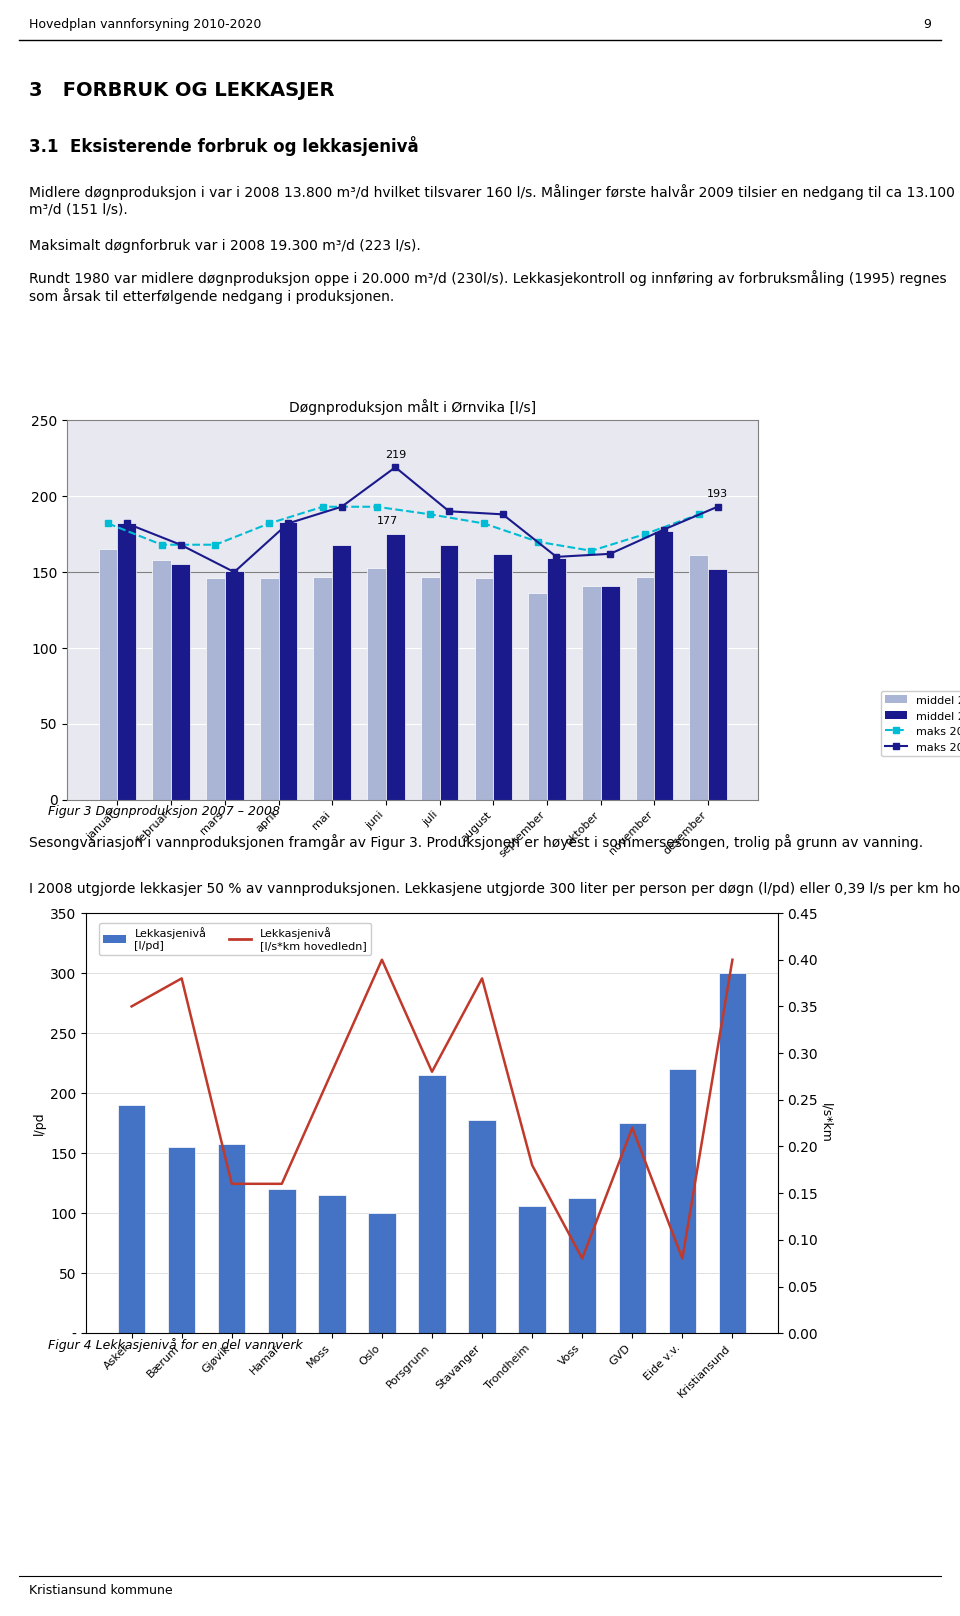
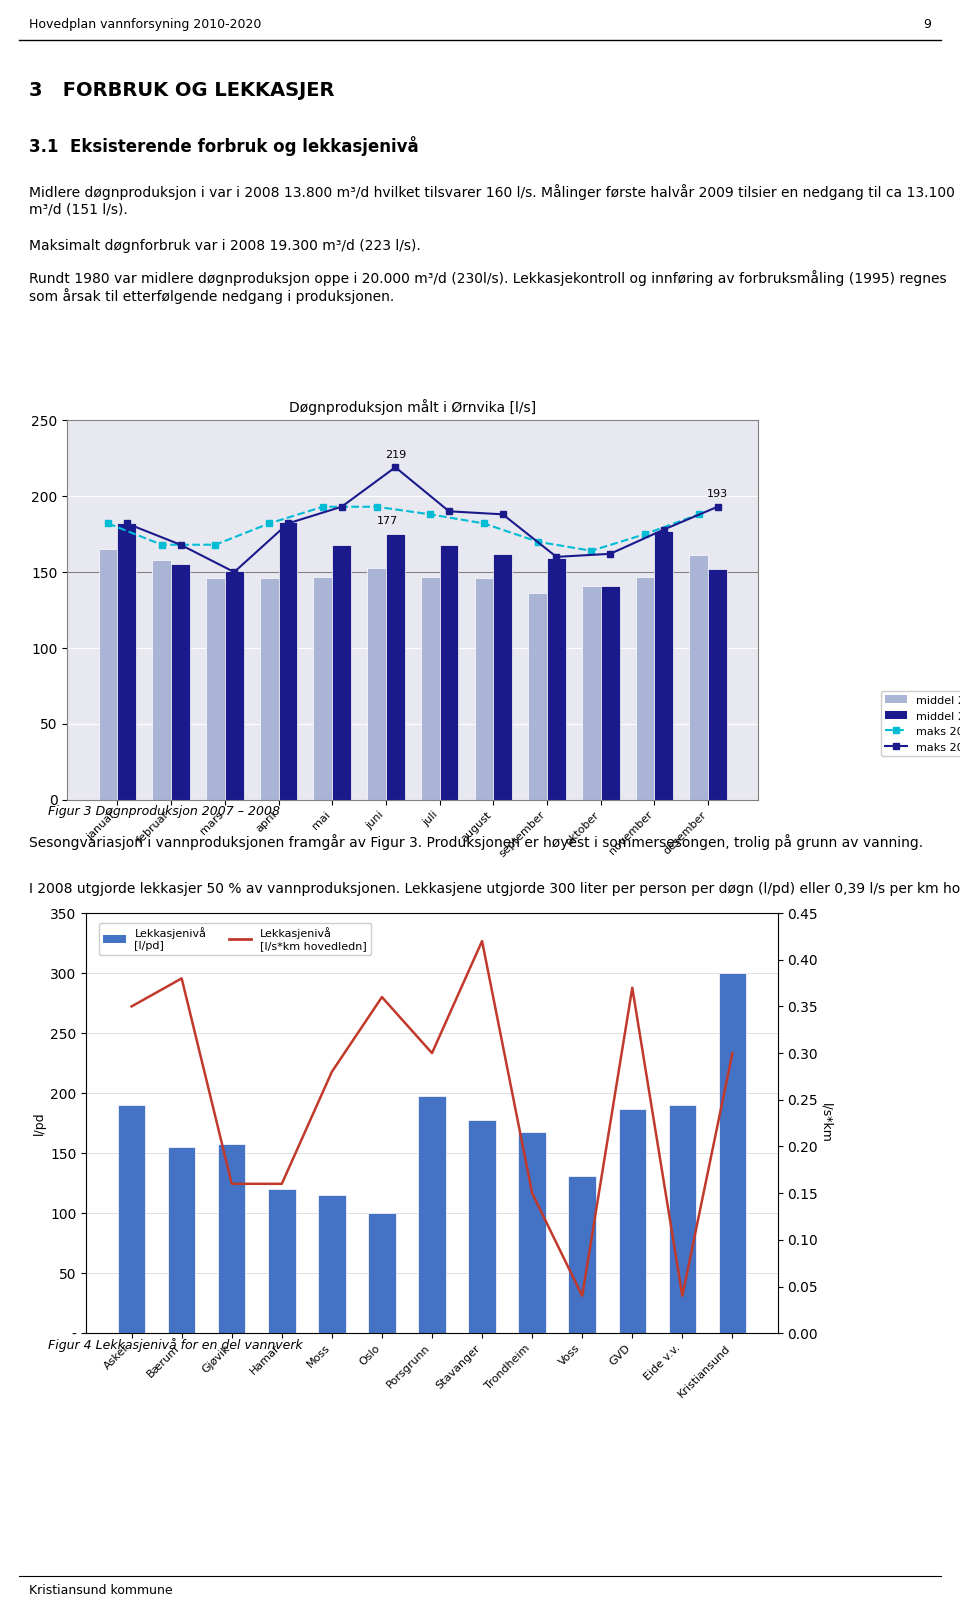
Lekkasjenivå [l/s*km hovedledn]/Oslo: 0.40 -> 0.36
Lekkasjenivå [l/pd]/Porsgrunn: 215 -> 198
Lekkasjenivå [l/s*km hovedledn]/Porsgrunn: 0.28 -> 0.30
Lekkasjenivå [l/s*km hovedledn]/Stavanger: 0.38 -> 0.42
Lekkasjenivå [l/pd]/Trondheim: 106 -> 168
Lekkasjenivå [l/s*km hovedledn]/Trondheim: 0.18 -> 0.15
Lekkasjenivå [l/pd]/Voss: 113 -> 131
Lekkasjenivå [l/s*km hovedledn]/Voss: 0.08 -> 0.04
Lekkasjenivå [l/pd]/GVD: 175 -> 187
Lekkasjenivå [l/s*km hovedledn]/GVD: 0.22 -> 0.37
Lekkasjenivå [l/pd]/Eide v.v.: 220 -> 190
Lekkasjenivå [l/s*km hovedledn]/Eide v.v.: 0.08 -> 0.04
Lekkasjenivå [l/s*km hovedledn]/Kristiansund: 0.40 -> 0.30
